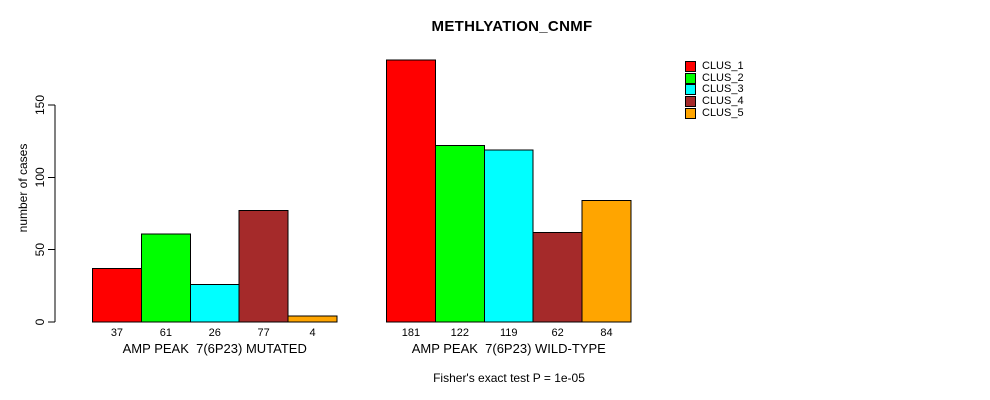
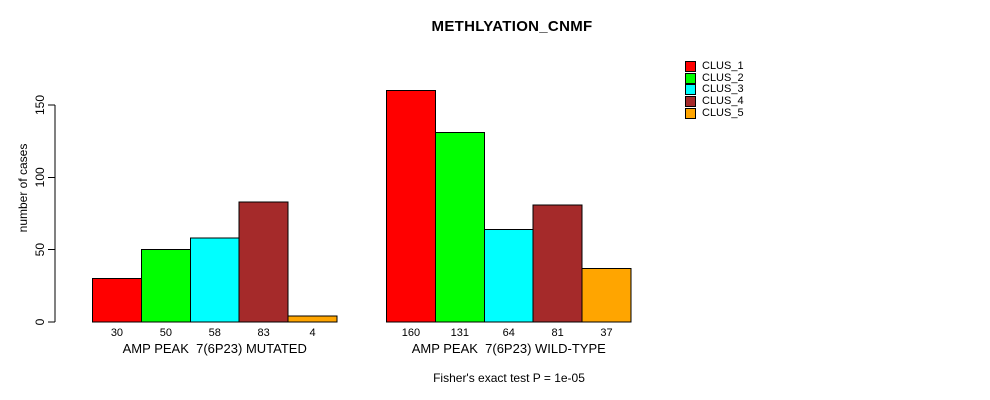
CLUS_1/AMP PEAK 7(6P23) MUTATED: 37 -> 30
CLUS_2/AMP PEAK 7(6P23) MUTATED: 61 -> 50
CLUS_3/AMP PEAK 7(6P23) MUTATED: 26 -> 58
CLUS_4/AMP PEAK 7(6P23) MUTATED: 77 -> 83
CLUS_1/AMP PEAK 7(6P23) WILD-TYPE: 181 -> 160
CLUS_2/AMP PEAK 7(6P23) WILD-TYPE: 122 -> 131
CLUS_3/AMP PEAK 7(6P23) WILD-TYPE: 119 -> 64
CLUS_4/AMP PEAK 7(6P23) WILD-TYPE: 62 -> 81
CLUS_5/AMP PEAK 7(6P23) WILD-TYPE: 84 -> 37
